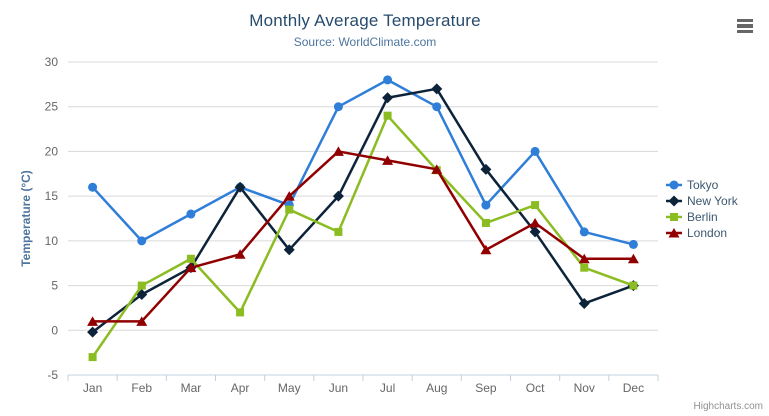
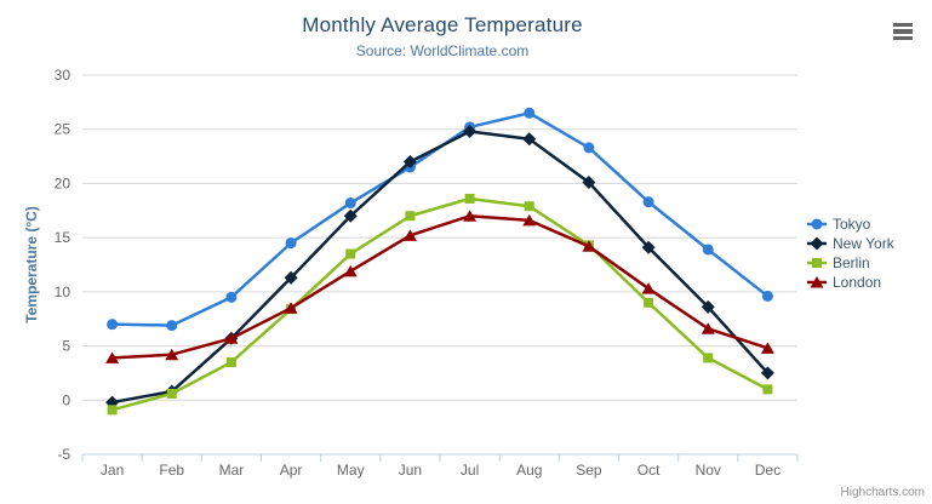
Tokyo/Jan: 16 -> 7
Berlin/Jan: -3 -> -1
London/Jan: 1 -> 4
Tokyo/Feb: 10 -> 7
New York/Feb: 4 -> 1
Berlin/Feb: 5 -> 1
London/Feb: 1 -> 4
Tokyo/Mar: 13 -> 10
New York/Mar: 7 -> 6
Berlin/Mar: 8 -> 4
London/Mar: 7 -> 6
Tokyo/Apr: 16 -> 14
New York/Apr: 16 -> 11
Berlin/Apr: 2 -> 8
Tokyo/May: 14 -> 18
New York/May: 9 -> 17
London/May: 15 -> 12
Tokyo/Jun: 25 -> 22
New York/Jun: 15 -> 22
Berlin/Jun: 11 -> 17
London/Jun: 20 -> 15
Tokyo/Jul: 28 -> 25
New York/Jul: 26 -> 25
Berlin/Jul: 24 -> 19
London/Jul: 19 -> 17
Tokyo/Aug: 25 -> 26
New York/Aug: 27 -> 24
London/Aug: 18 -> 17
Tokyo/Sep: 14 -> 23
New York/Sep: 18 -> 20
Berlin/Sep: 12 -> 14
London/Sep: 9 -> 14
Tokyo/Oct: 20 -> 18
New York/Oct: 11 -> 14
Berlin/Oct: 14 -> 9
London/Oct: 12 -> 10
Tokyo/Nov: 11 -> 14
New York/Nov: 3 -> 9
Berlin/Nov: 7 -> 4
London/Nov: 8 -> 7
New York/Dec: 5 -> 2
Berlin/Dec: 5 -> 1
London/Dec: 8 -> 5
